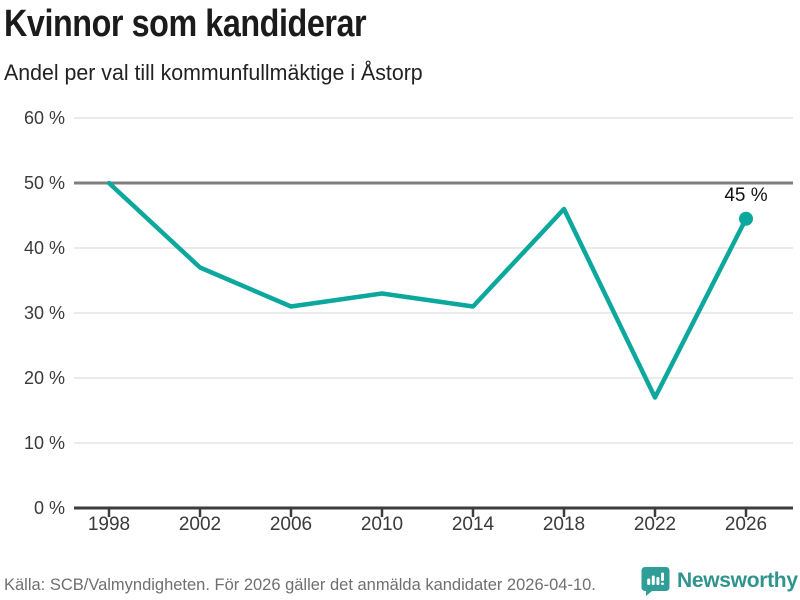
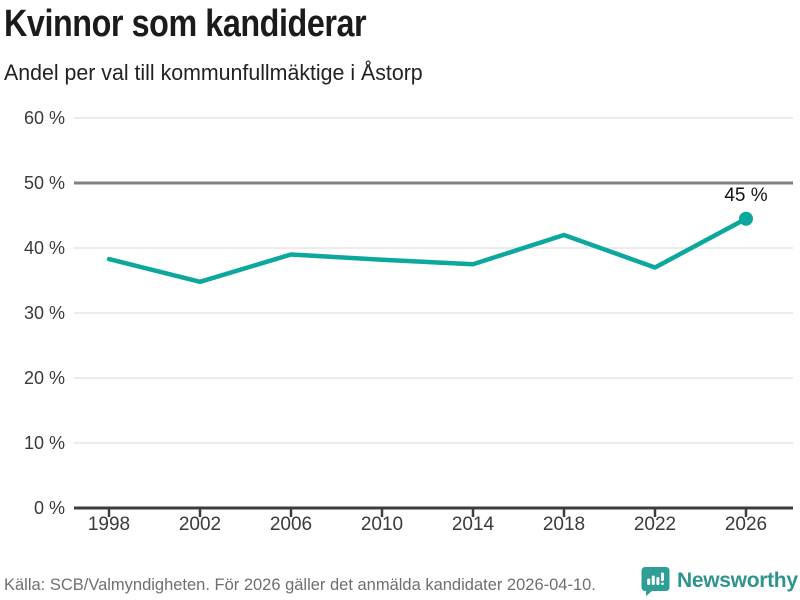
1998: 50% -> 38%
2002: 37% -> 35%
2006: 31% -> 39%
2010: 33% -> 38%
2014: 31% -> 38%
2018: 46% -> 42%
2022: 17% -> 37%
